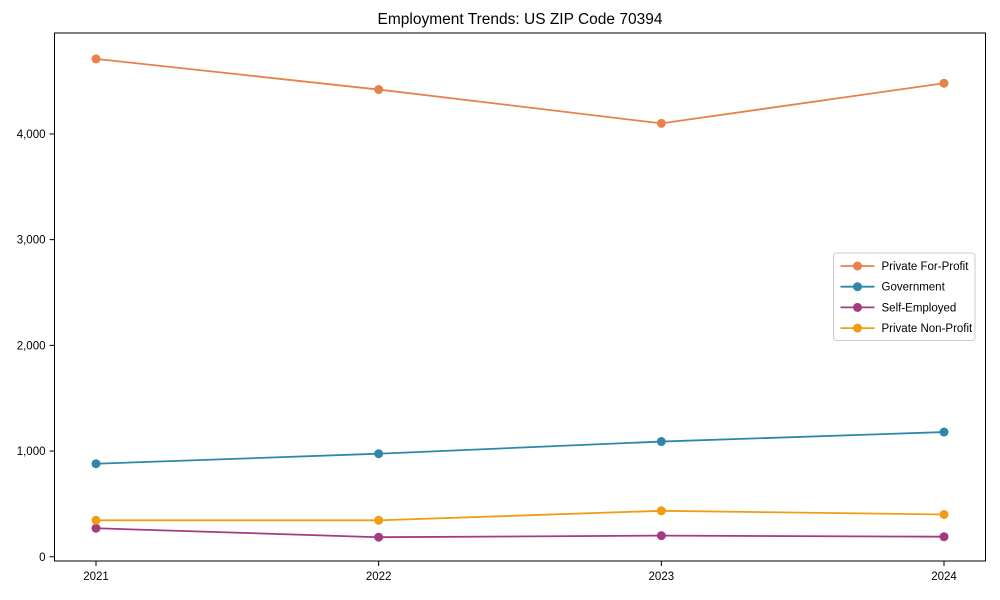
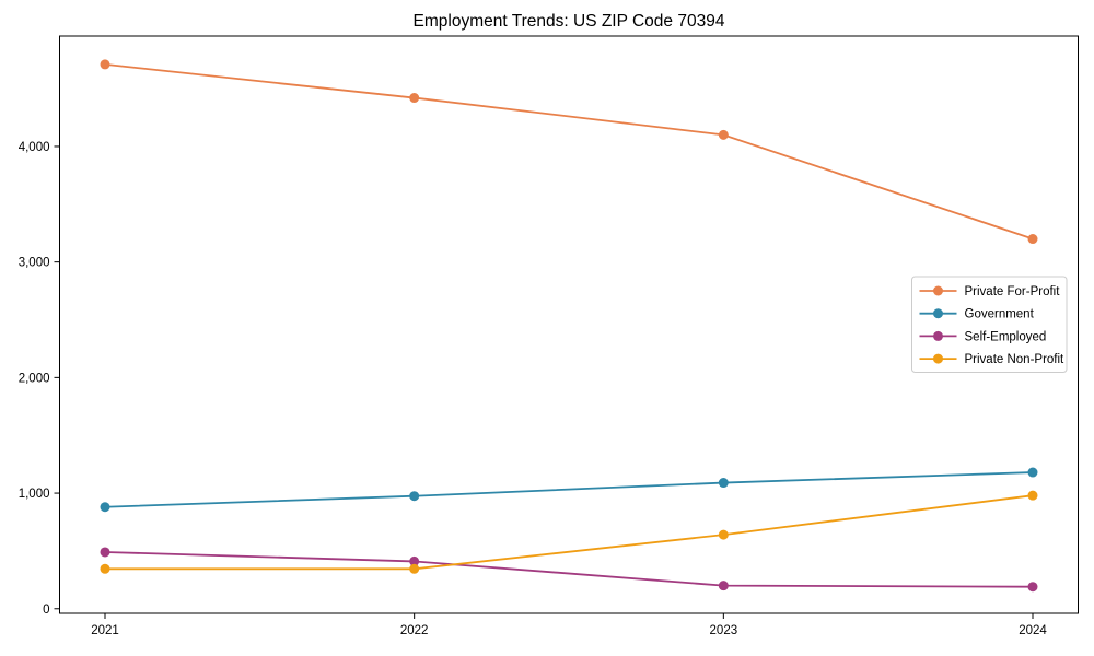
Self-Employed/2021: 270 -> 490
Self-Employed/2022: 180 -> 410
Private Non-Profit/2023: 440 -> 640
Private For-Profit/2024: 4480 -> 3200
Private Non-Profit/2024: 400 -> 980
